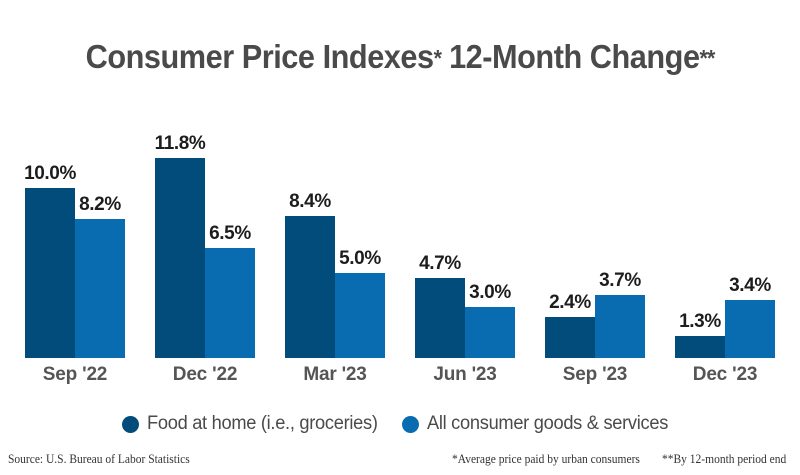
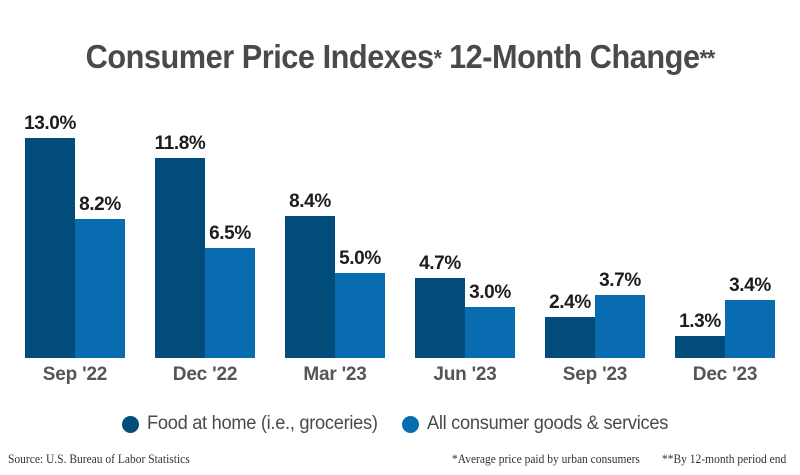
Food at home (i.e., groceries)/Sep '22: 10.0% -> 13.0%
